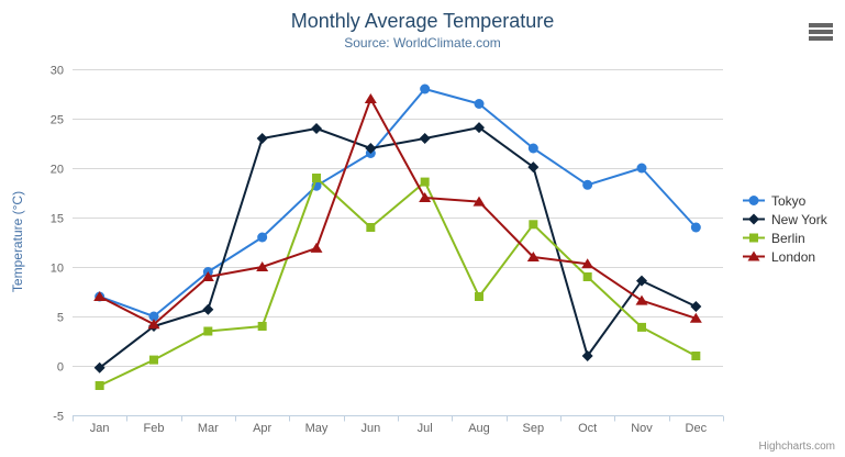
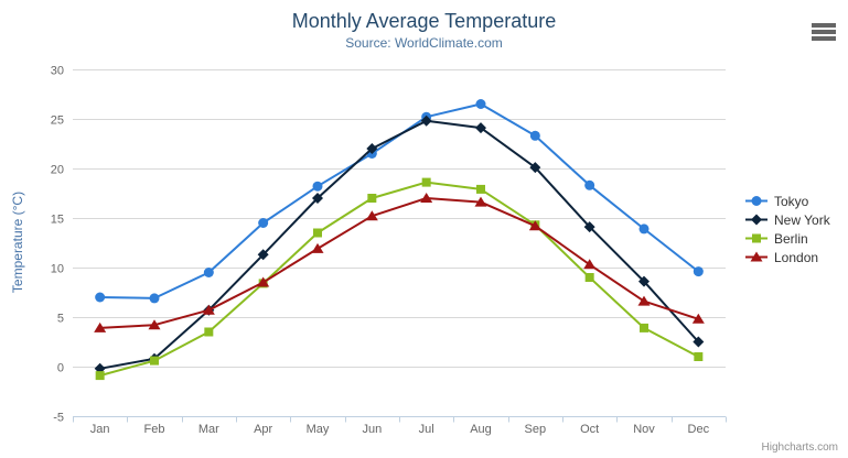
Berlin/Jan: -2 -> -1
London/Jan: 7 -> 4
Tokyo/Feb: 5 -> 7
New York/Feb: 4 -> 1
London/Mar: 9 -> 6
Tokyo/Apr: 13 -> 14
New York/Apr: 23 -> 11
Berlin/Apr: 4 -> 8
London/Apr: 10 -> 8
New York/May: 24 -> 17
Berlin/May: 19 -> 14
Berlin/Jun: 14 -> 17
London/Jun: 27 -> 15
Tokyo/Jul: 28 -> 25
New York/Jul: 23 -> 25
Berlin/Aug: 7 -> 18
Tokyo/Sep: 22 -> 23
London/Sep: 11 -> 14
New York/Oct: 1 -> 14
Tokyo/Nov: 20 -> 14
Tokyo/Dec: 14 -> 10
New York/Dec: 6 -> 2
